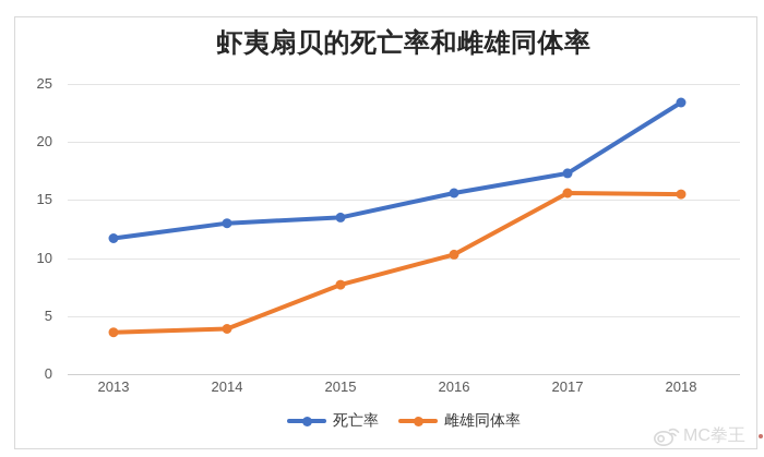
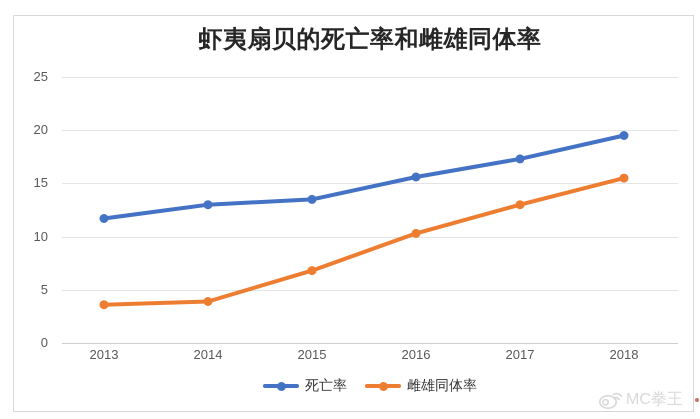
雌雄同体率/2015: 7.7 -> 6.8
雌雄同体率/2017: 15.6 -> 13.0
死亡率/2018: 23.4 -> 19.5
